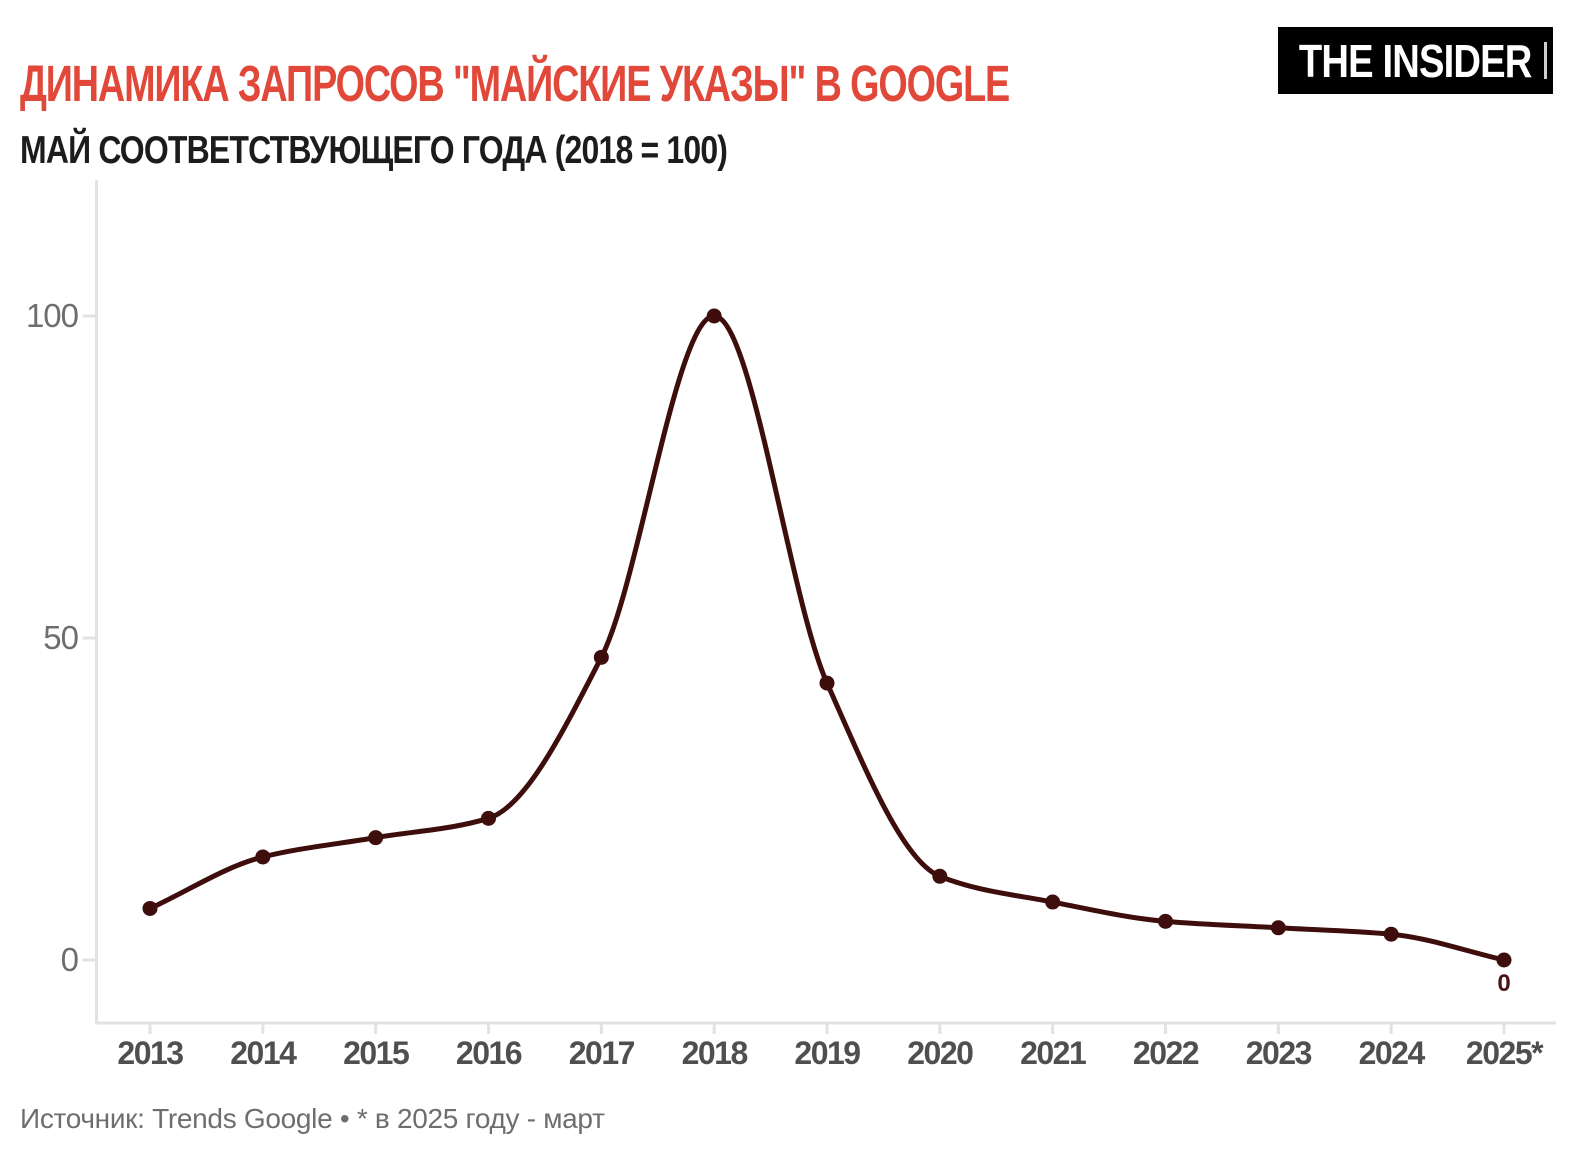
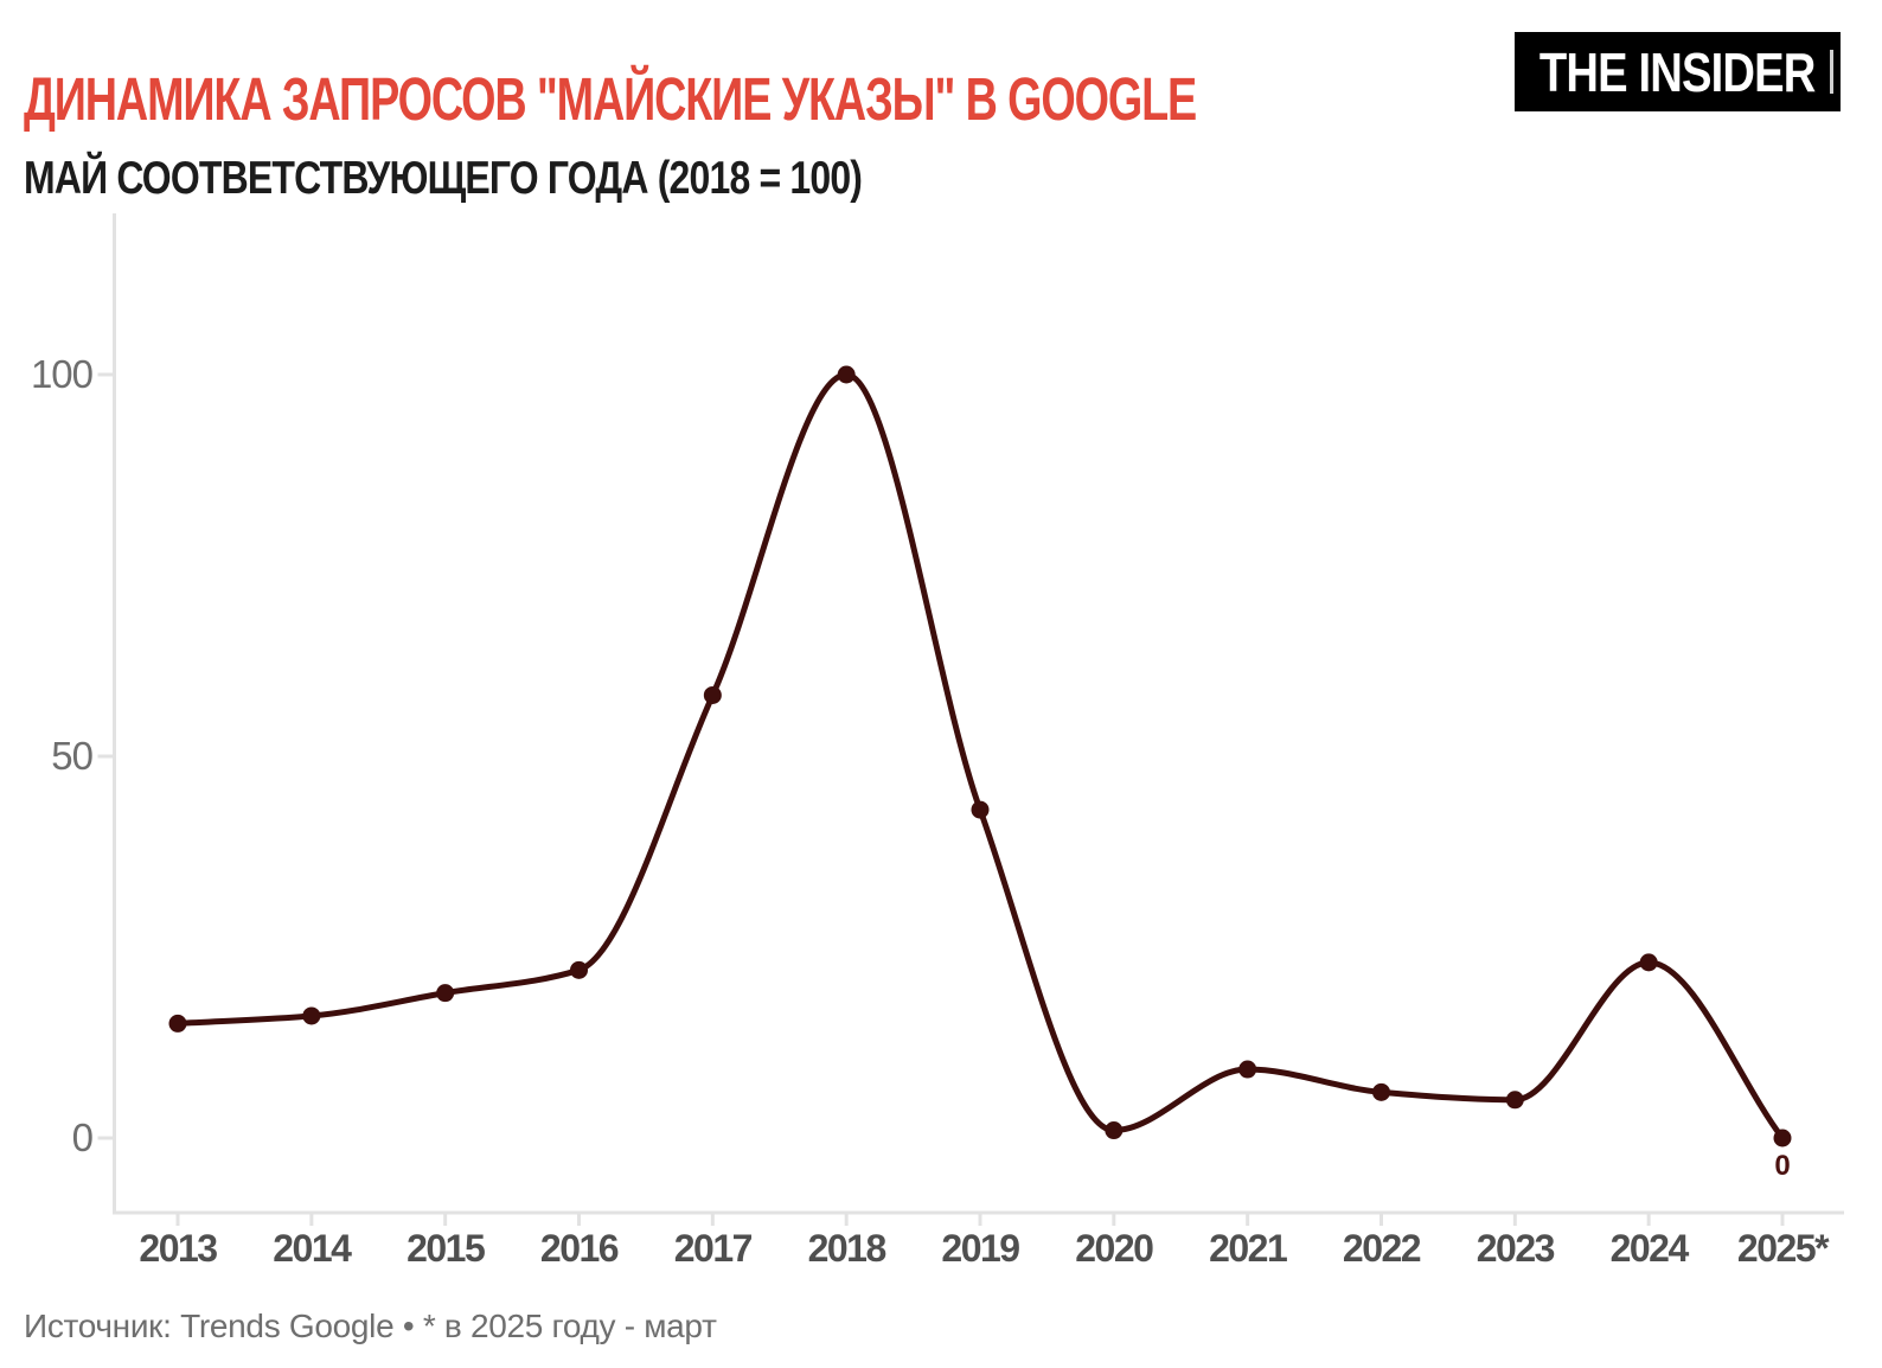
2013: 8 -> 15
2017: 47 -> 58
2020: 13 -> 1
2024: 4 -> 23
